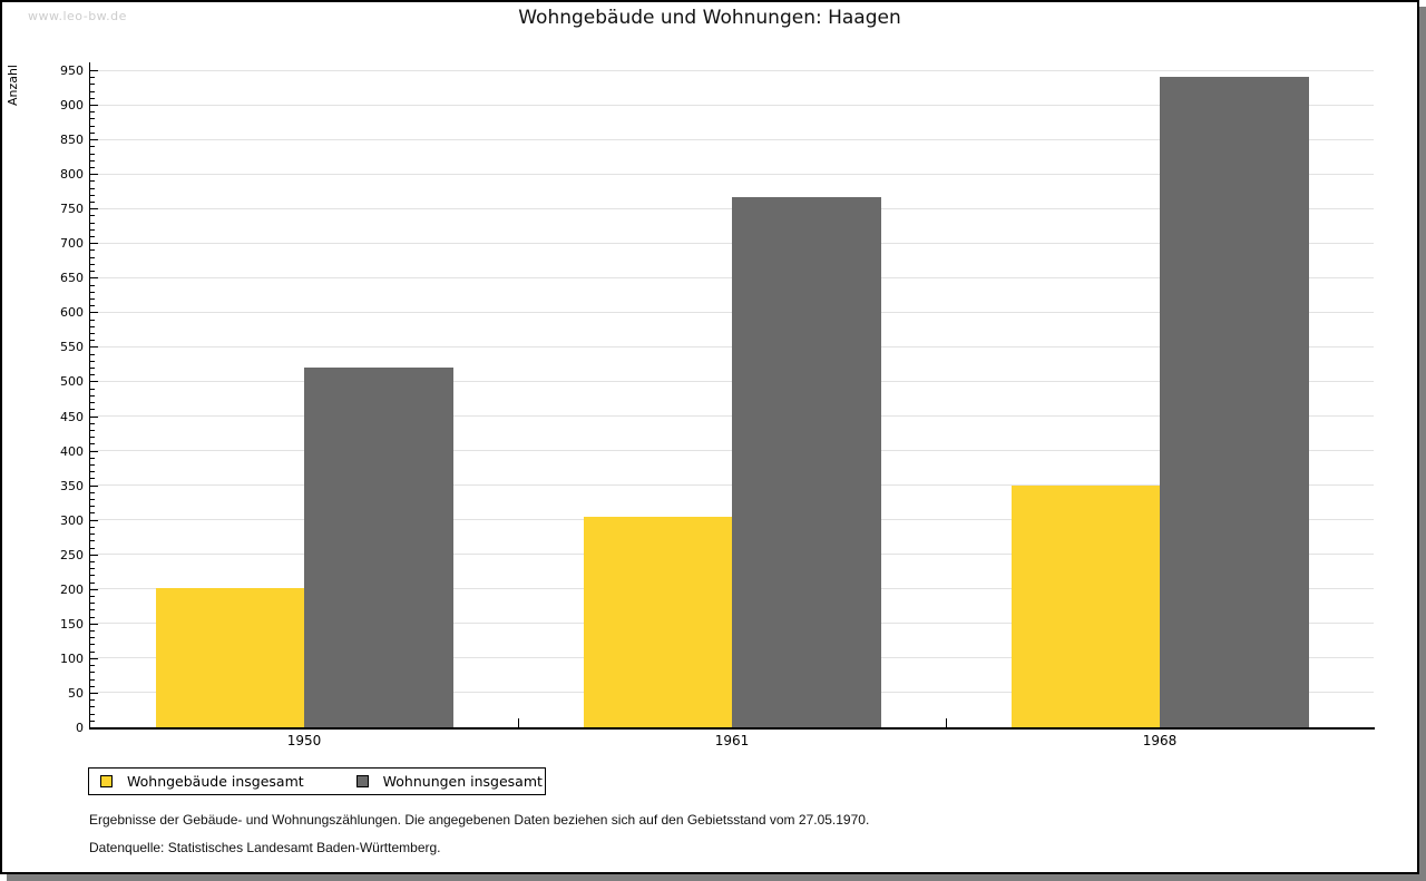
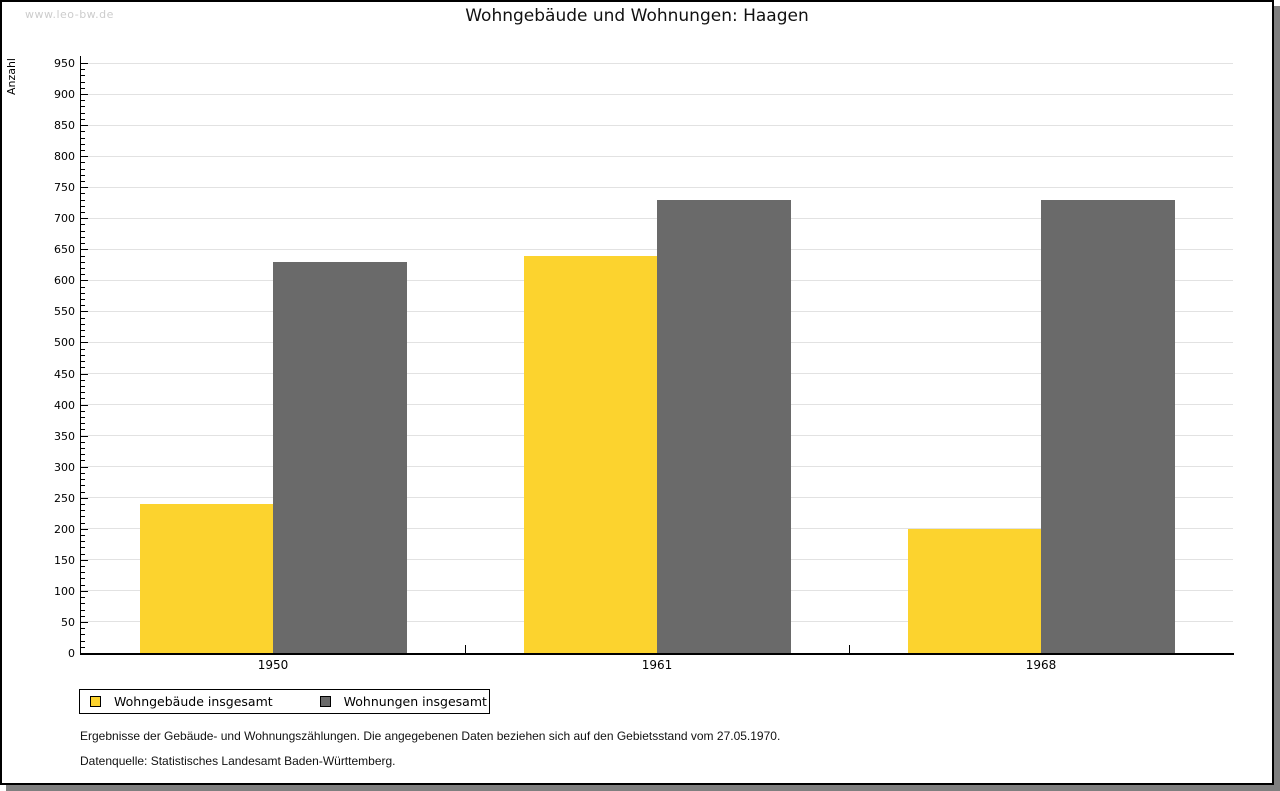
Wohngebäude insgesamt/1950: 200 -> 240
Wohnungen insgesamt/1950: 520 -> 630
Wohngebäude insgesamt/1961: 300 -> 640
Wohnungen insgesamt/1961: 770 -> 730
Wohngebäude insgesamt/1968: 350 -> 200
Wohnungen insgesamt/1968: 940 -> 730
